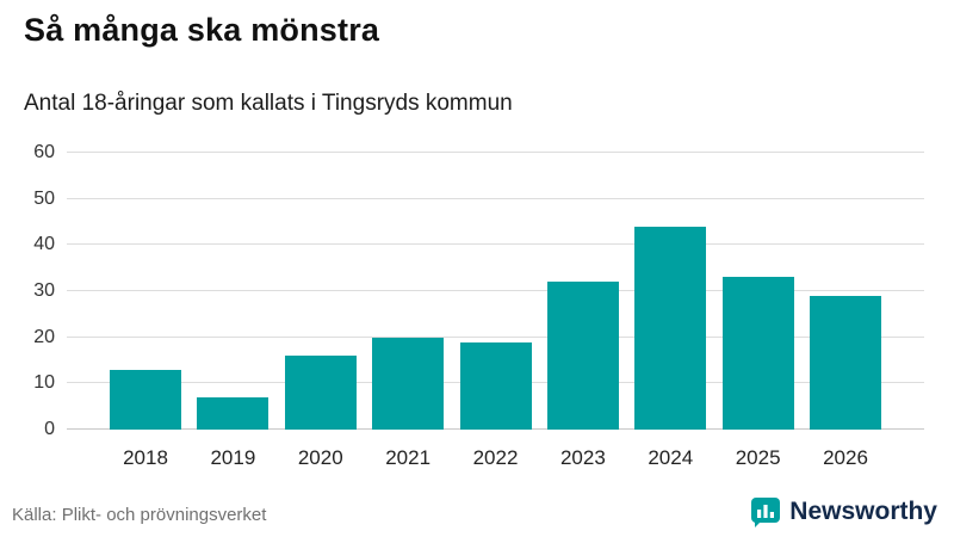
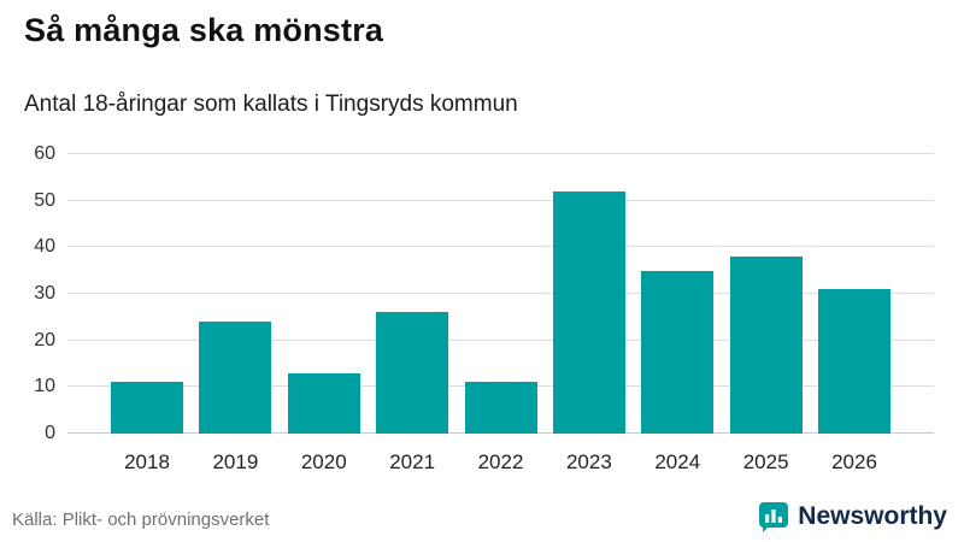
2018: 13 -> 11
2019: 7 -> 24
2020: 16 -> 13
2021: 20 -> 26
2022: 19 -> 11
2023: 32 -> 52
2024: 44 -> 35
2025: 33 -> 38
2026: 29 -> 31
